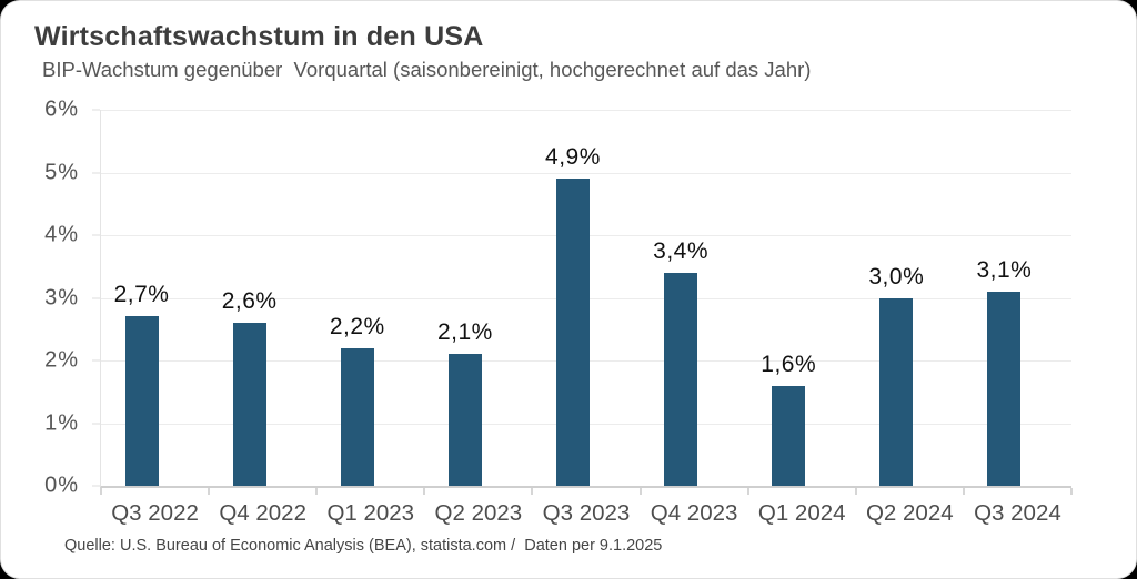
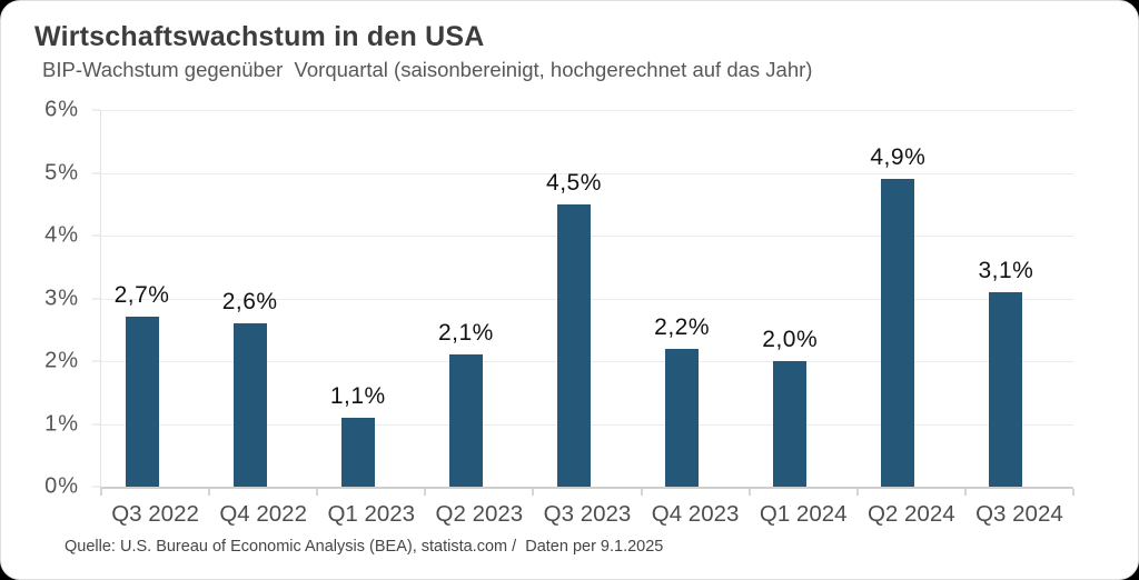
Q1 2023: 2,2% -> 1,1%
Q3 2023: 4,9% -> 4,5%
Q4 2023: 3,4% -> 2,2%
Q1 2024: 1,6% -> 2,0%
Q2 2024: 3,0% -> 4,9%
